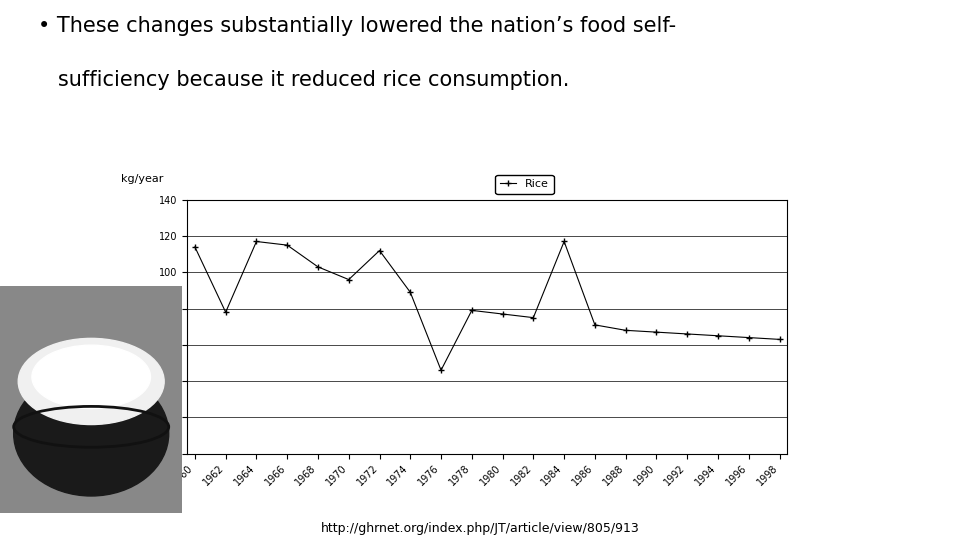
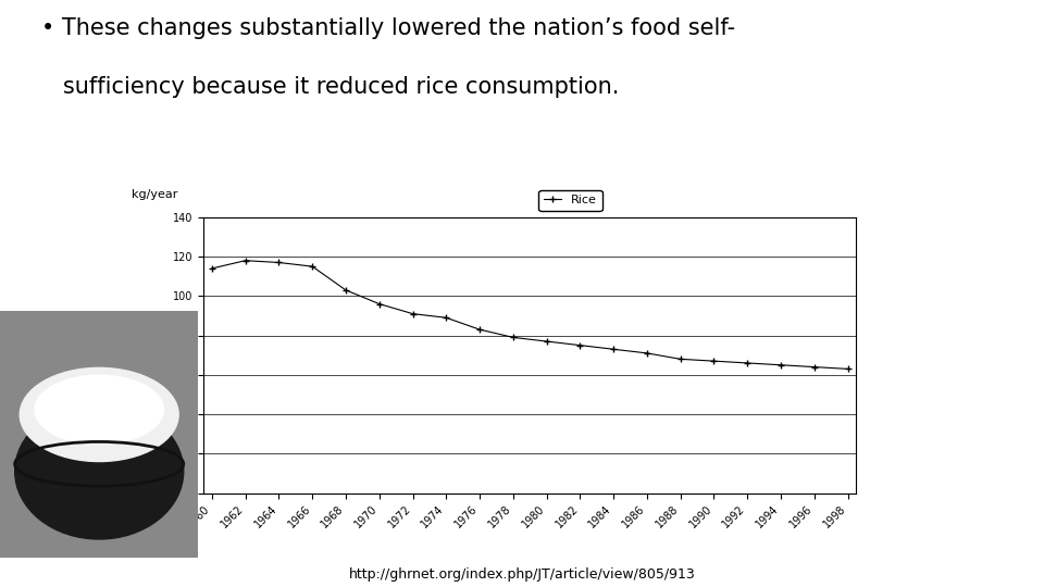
1962: 78 -> 118
1972: 112 -> 91
1976: 46 -> 83
1984: 117 -> 73
